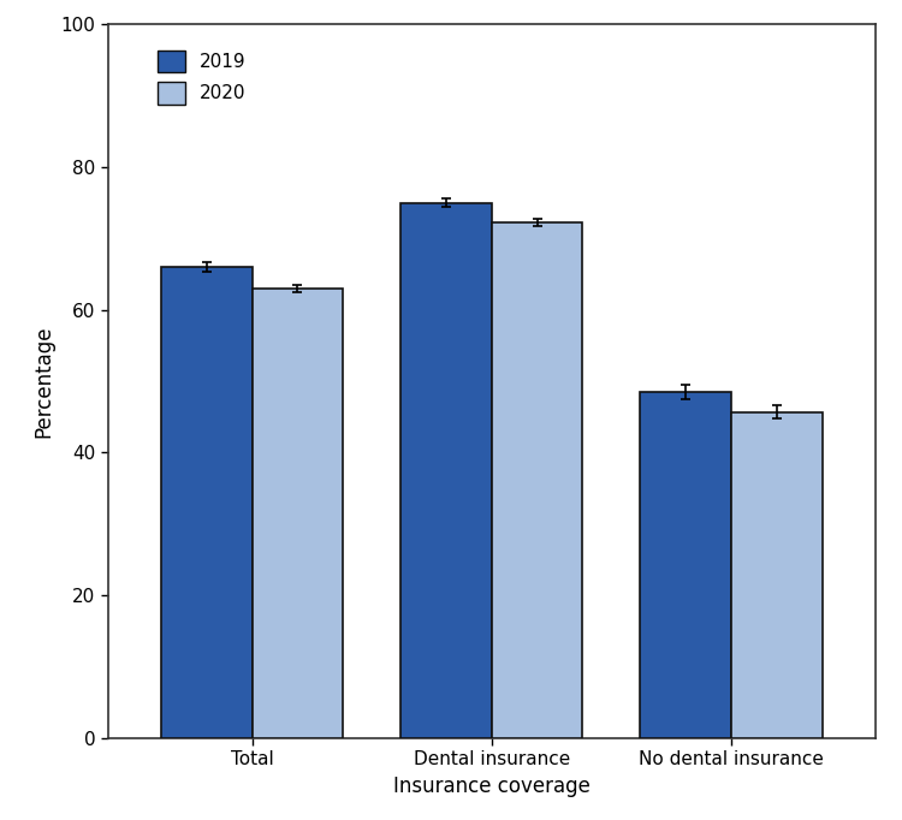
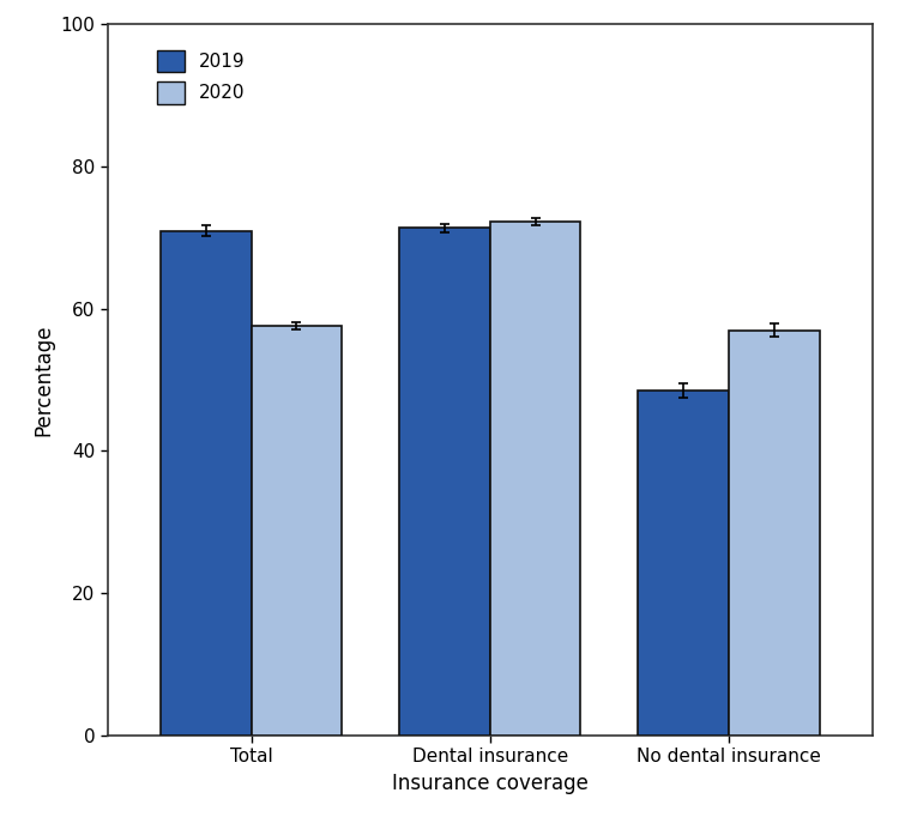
2019/Total: 66.0 -> 71.0
2020/Total: 63.0 -> 57.6
2019/Dental insurance: 75.0 -> 71.4
2020/No dental insurance: 45.7 -> 57.0
